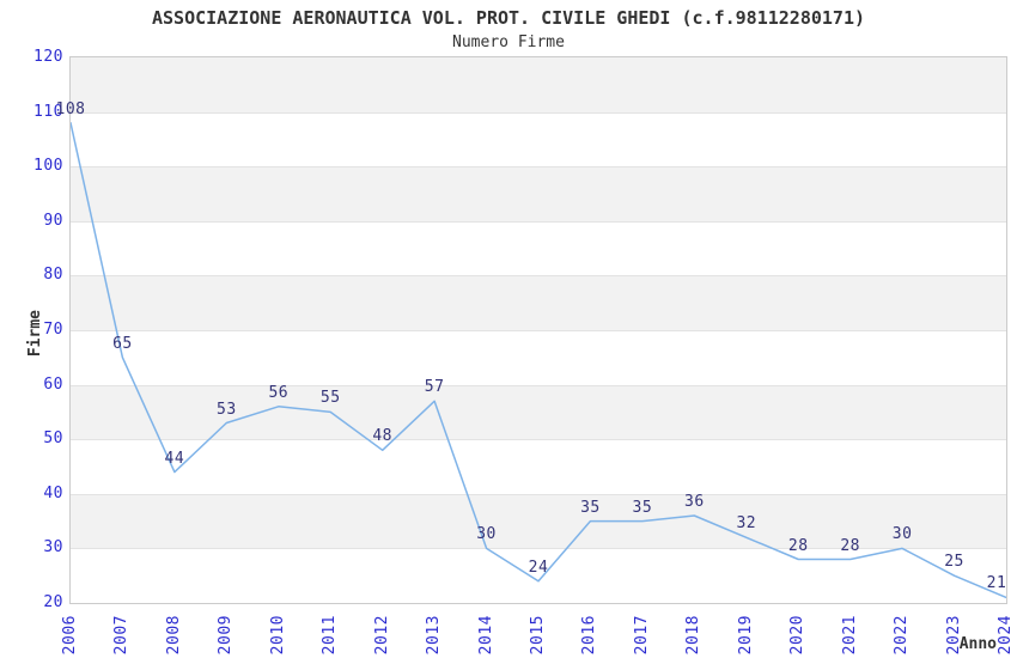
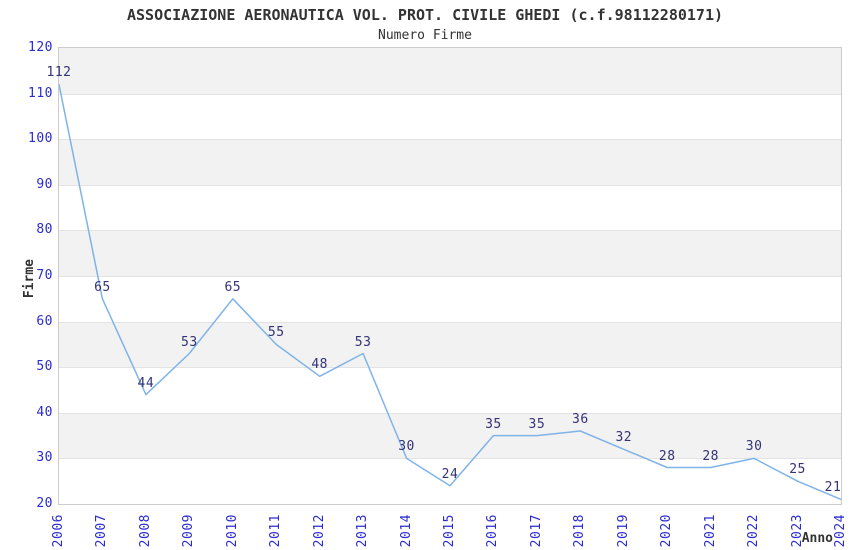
2006: 108 -> 112
2010: 56 -> 65
2013: 57 -> 53
